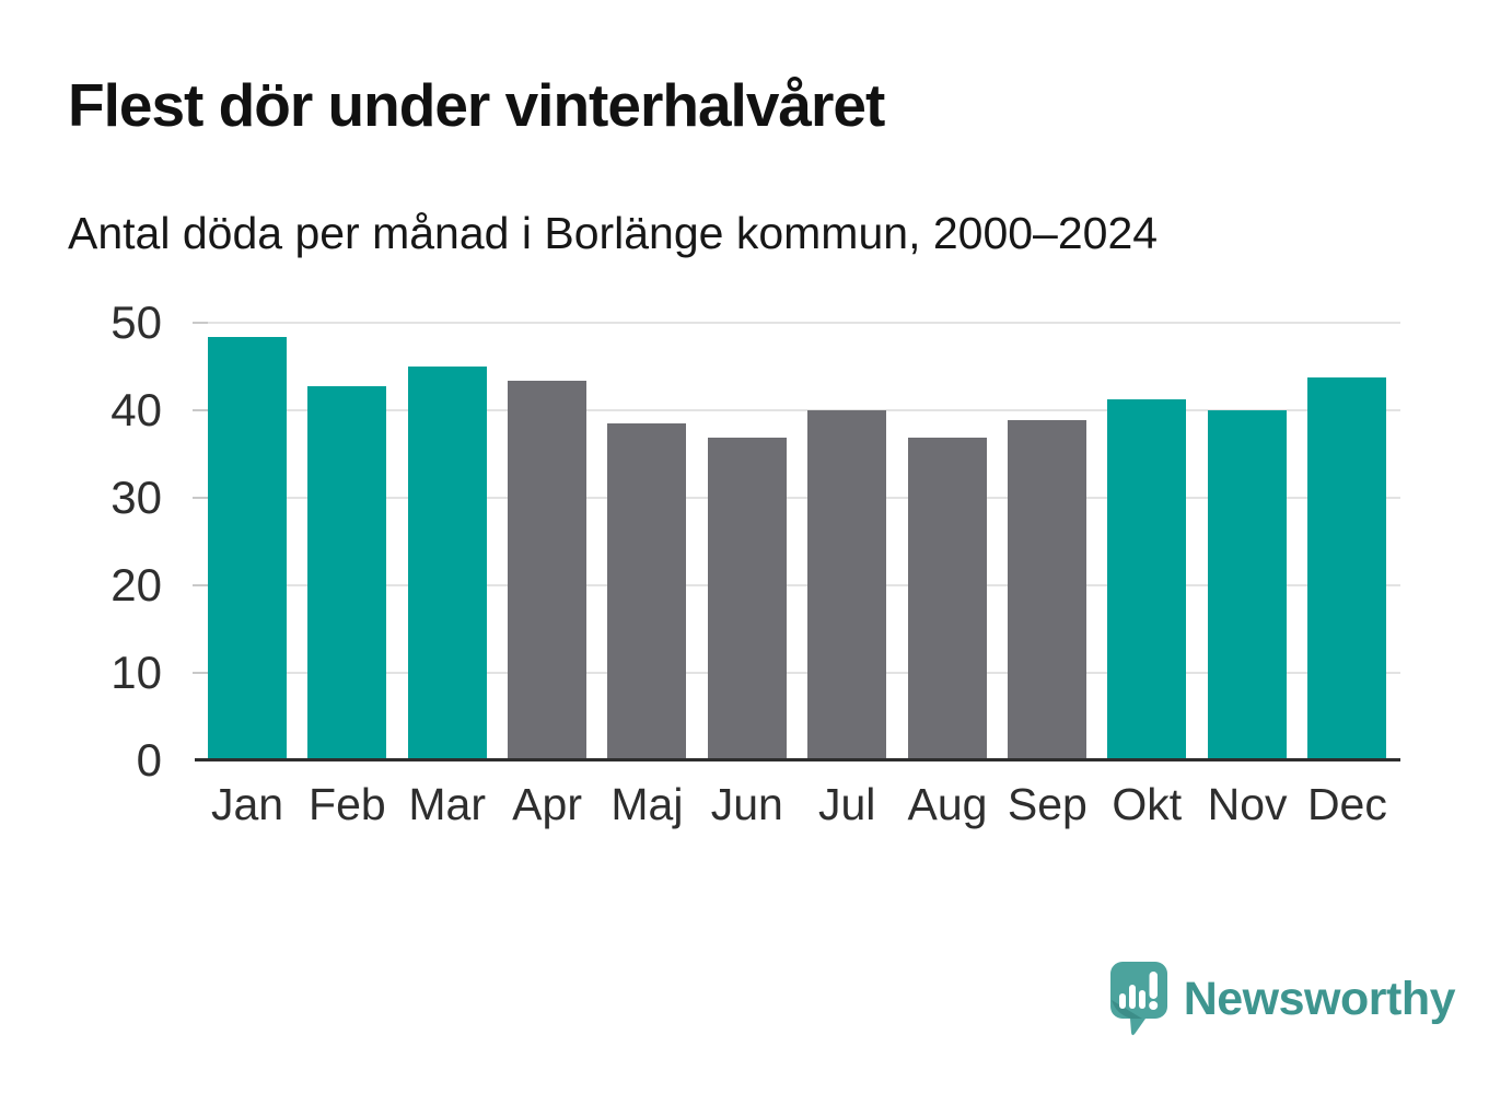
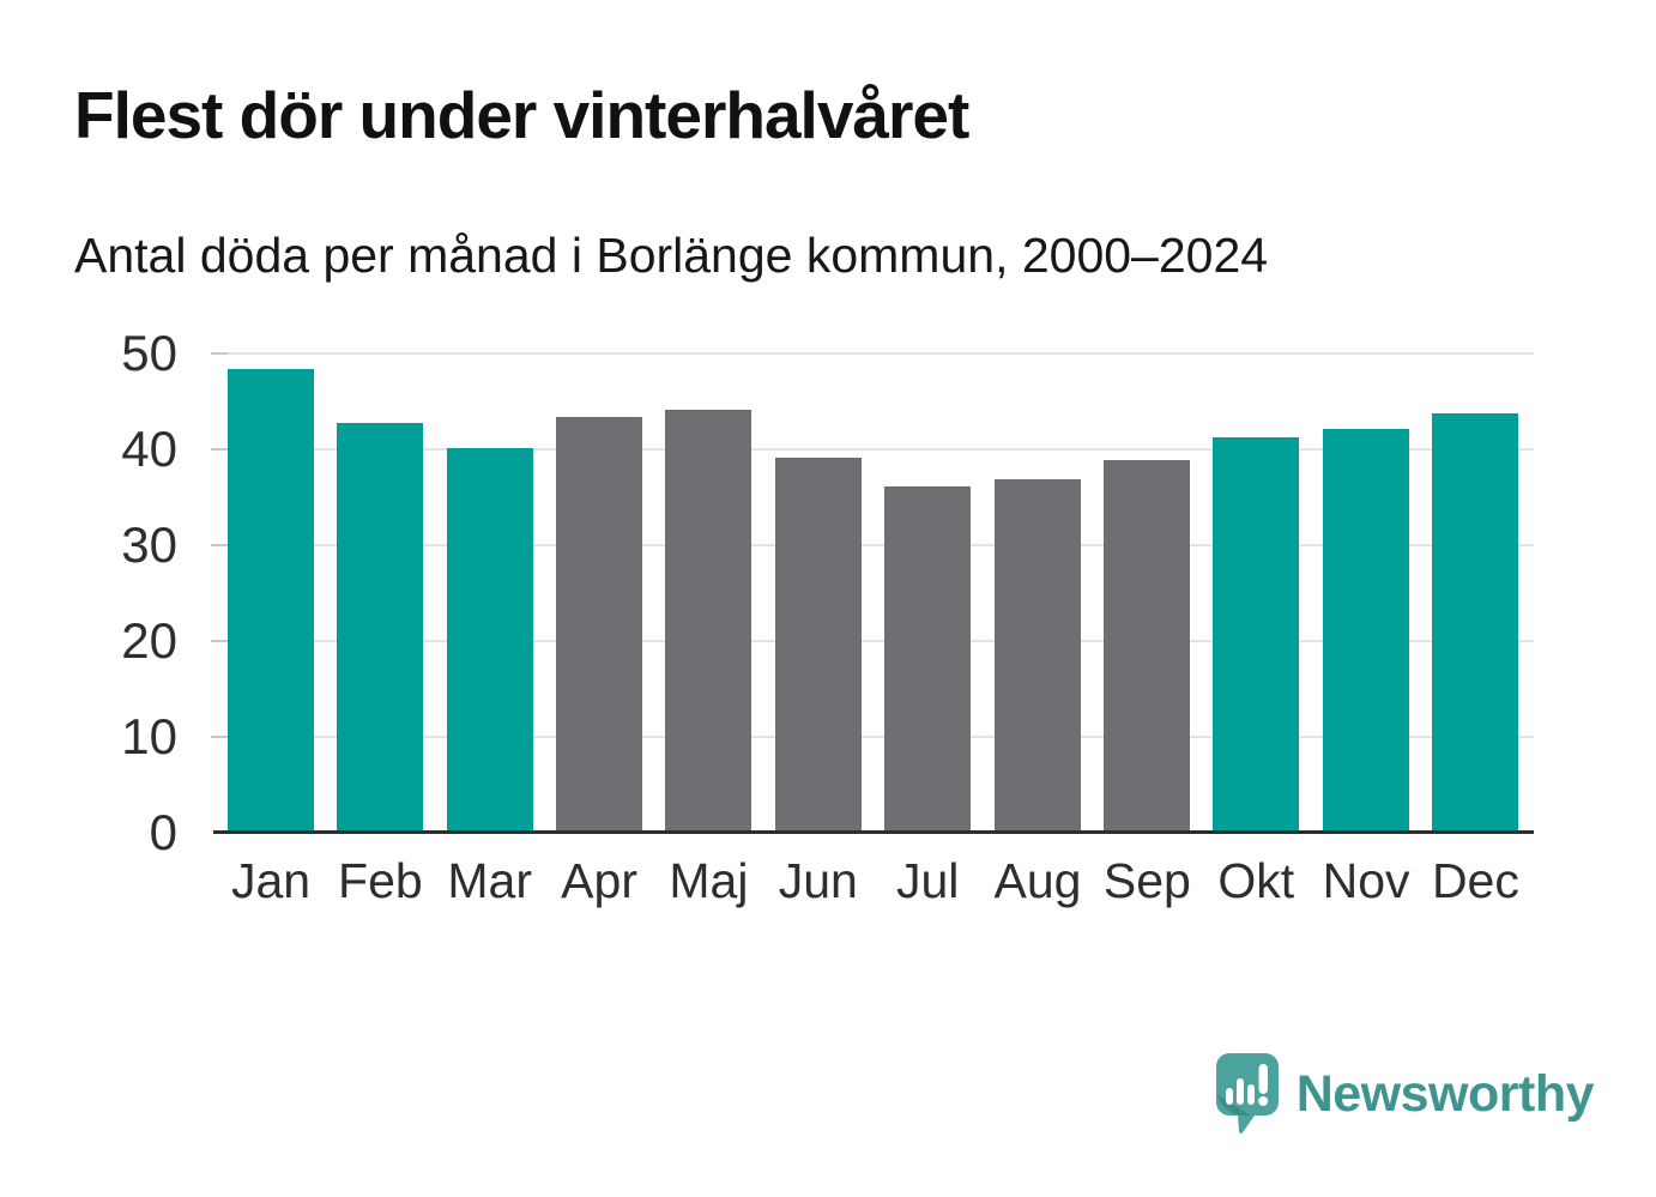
Mar: 45 -> 40
Maj: 38 -> 44
Jun: 37 -> 39
Jul: 40 -> 36
Nov: 40 -> 42
